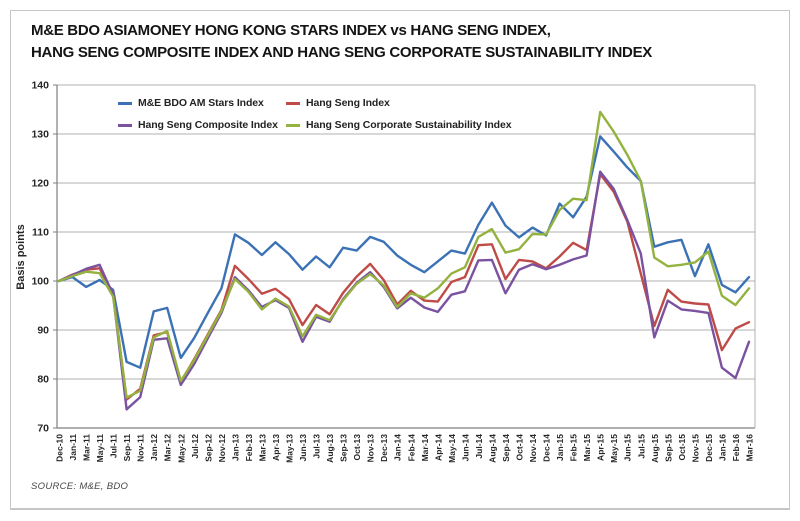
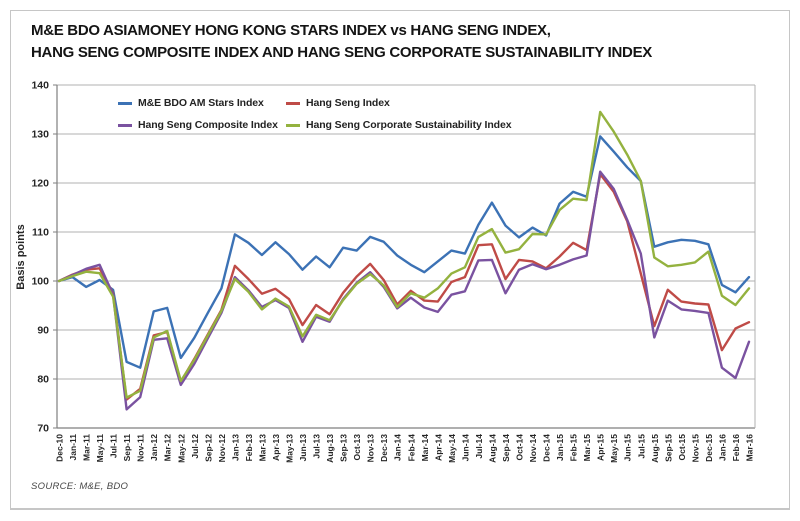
M&E BDO AM Stars Index/Feb-15: 113 -> 118
M&E BDO AM Stars Index/Nov-15: 101 -> 108
